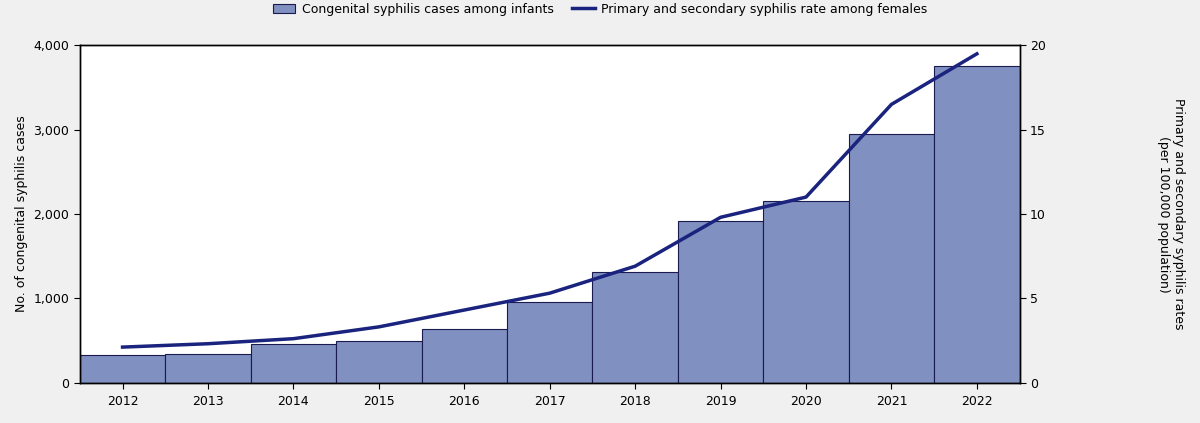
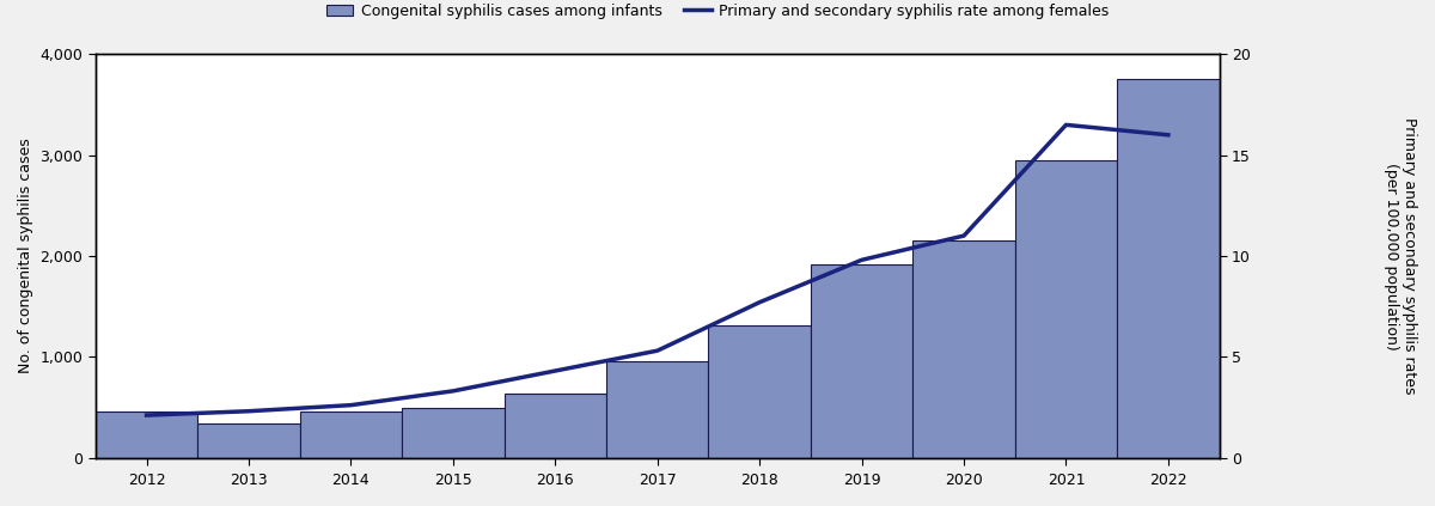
Congenital syphilis cases among infants/2012: 330 -> 460
Primary and secondary syphilis rate among females/2018: 6.9 -> 7.7
Primary and secondary syphilis rate among females/2022: 19.5 -> 16.0
